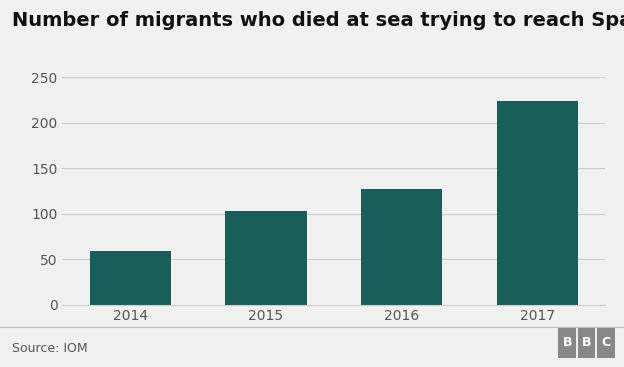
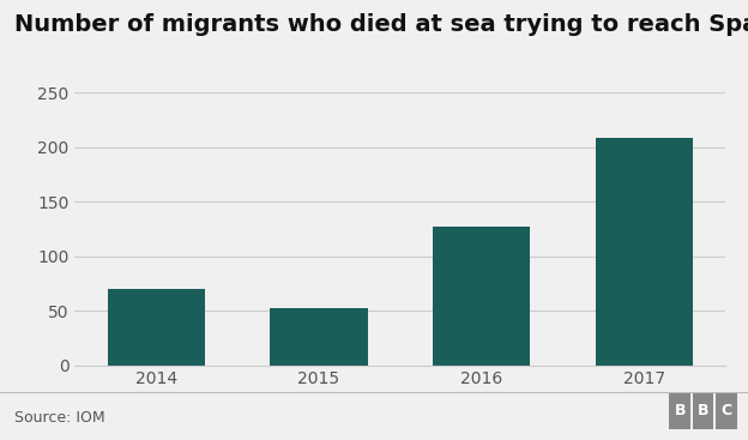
2014: 59 -> 70
2015: 103 -> 52
2017: 224 -> 208
